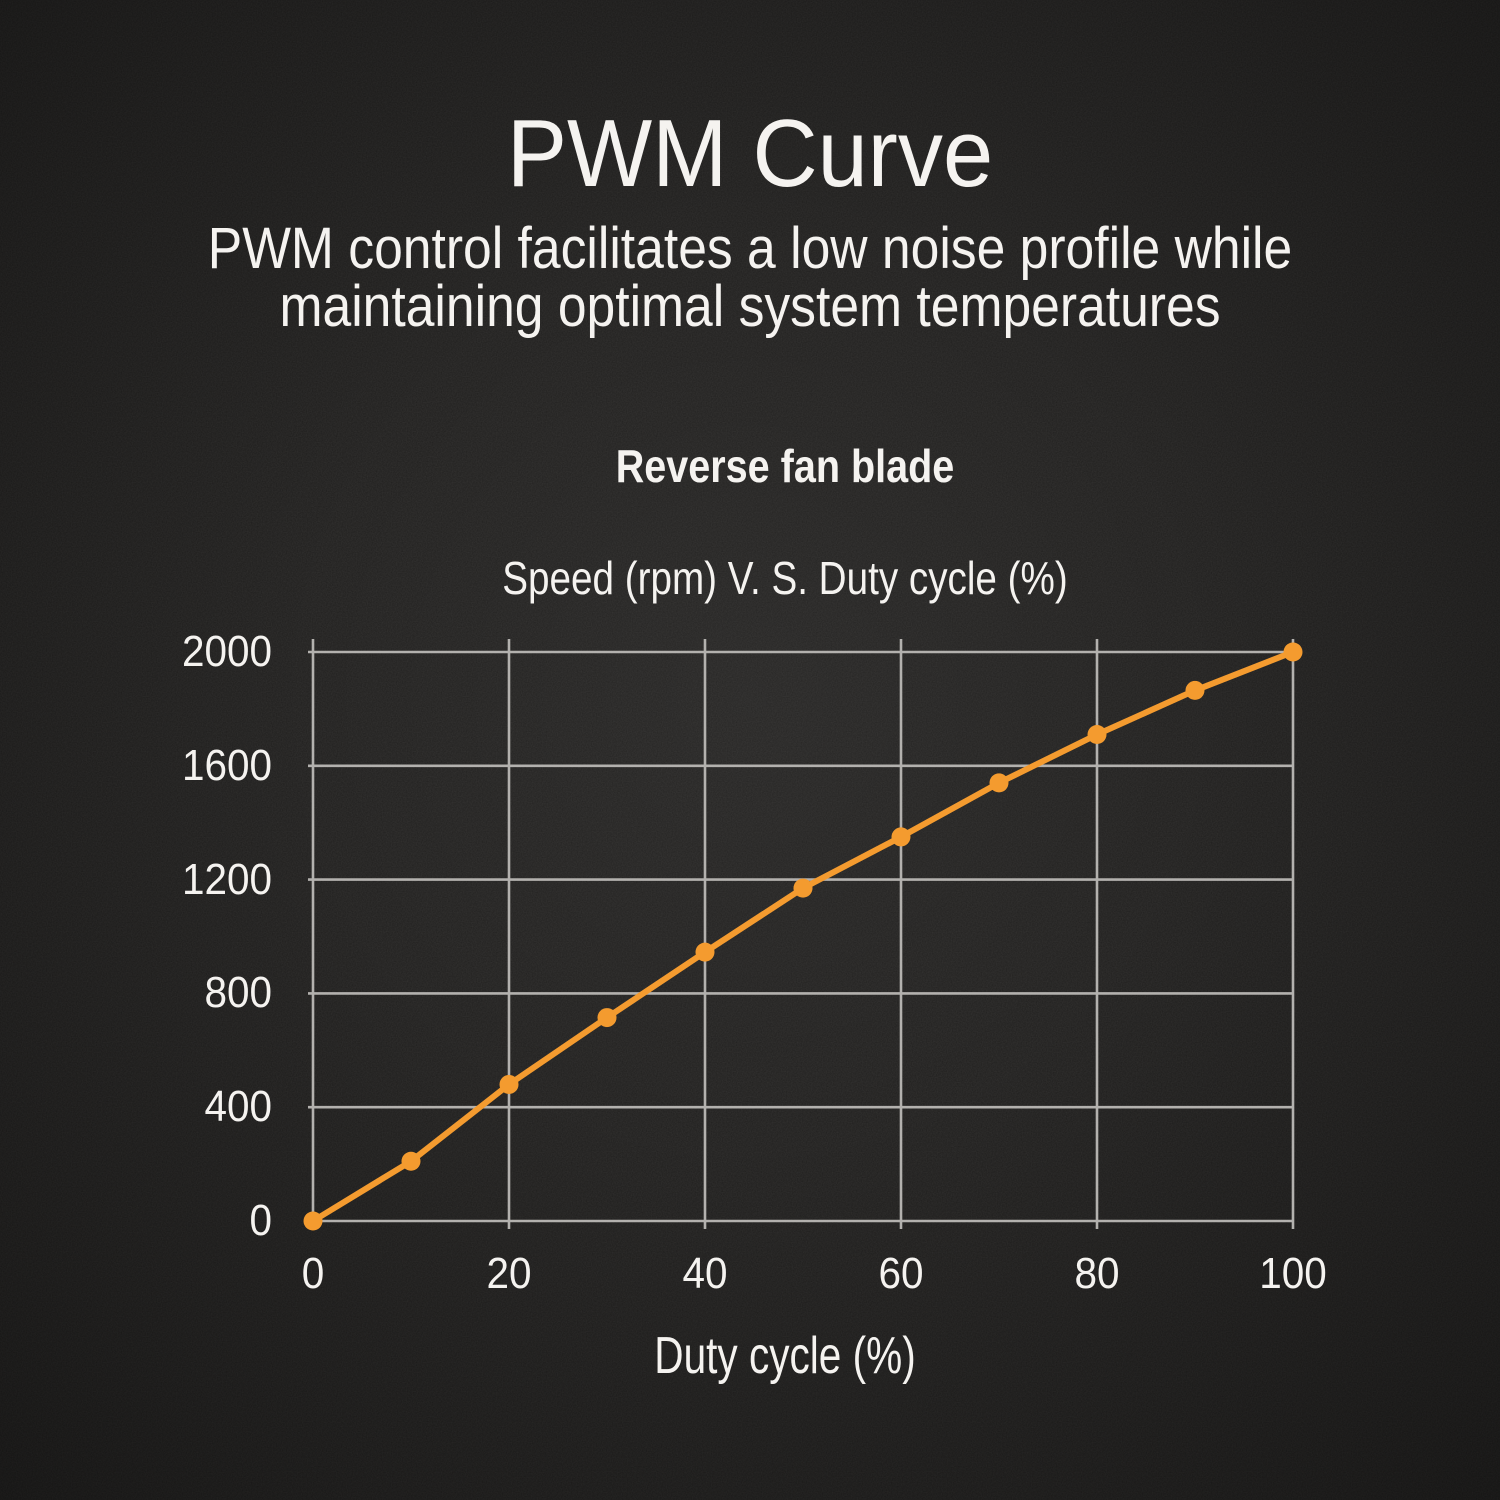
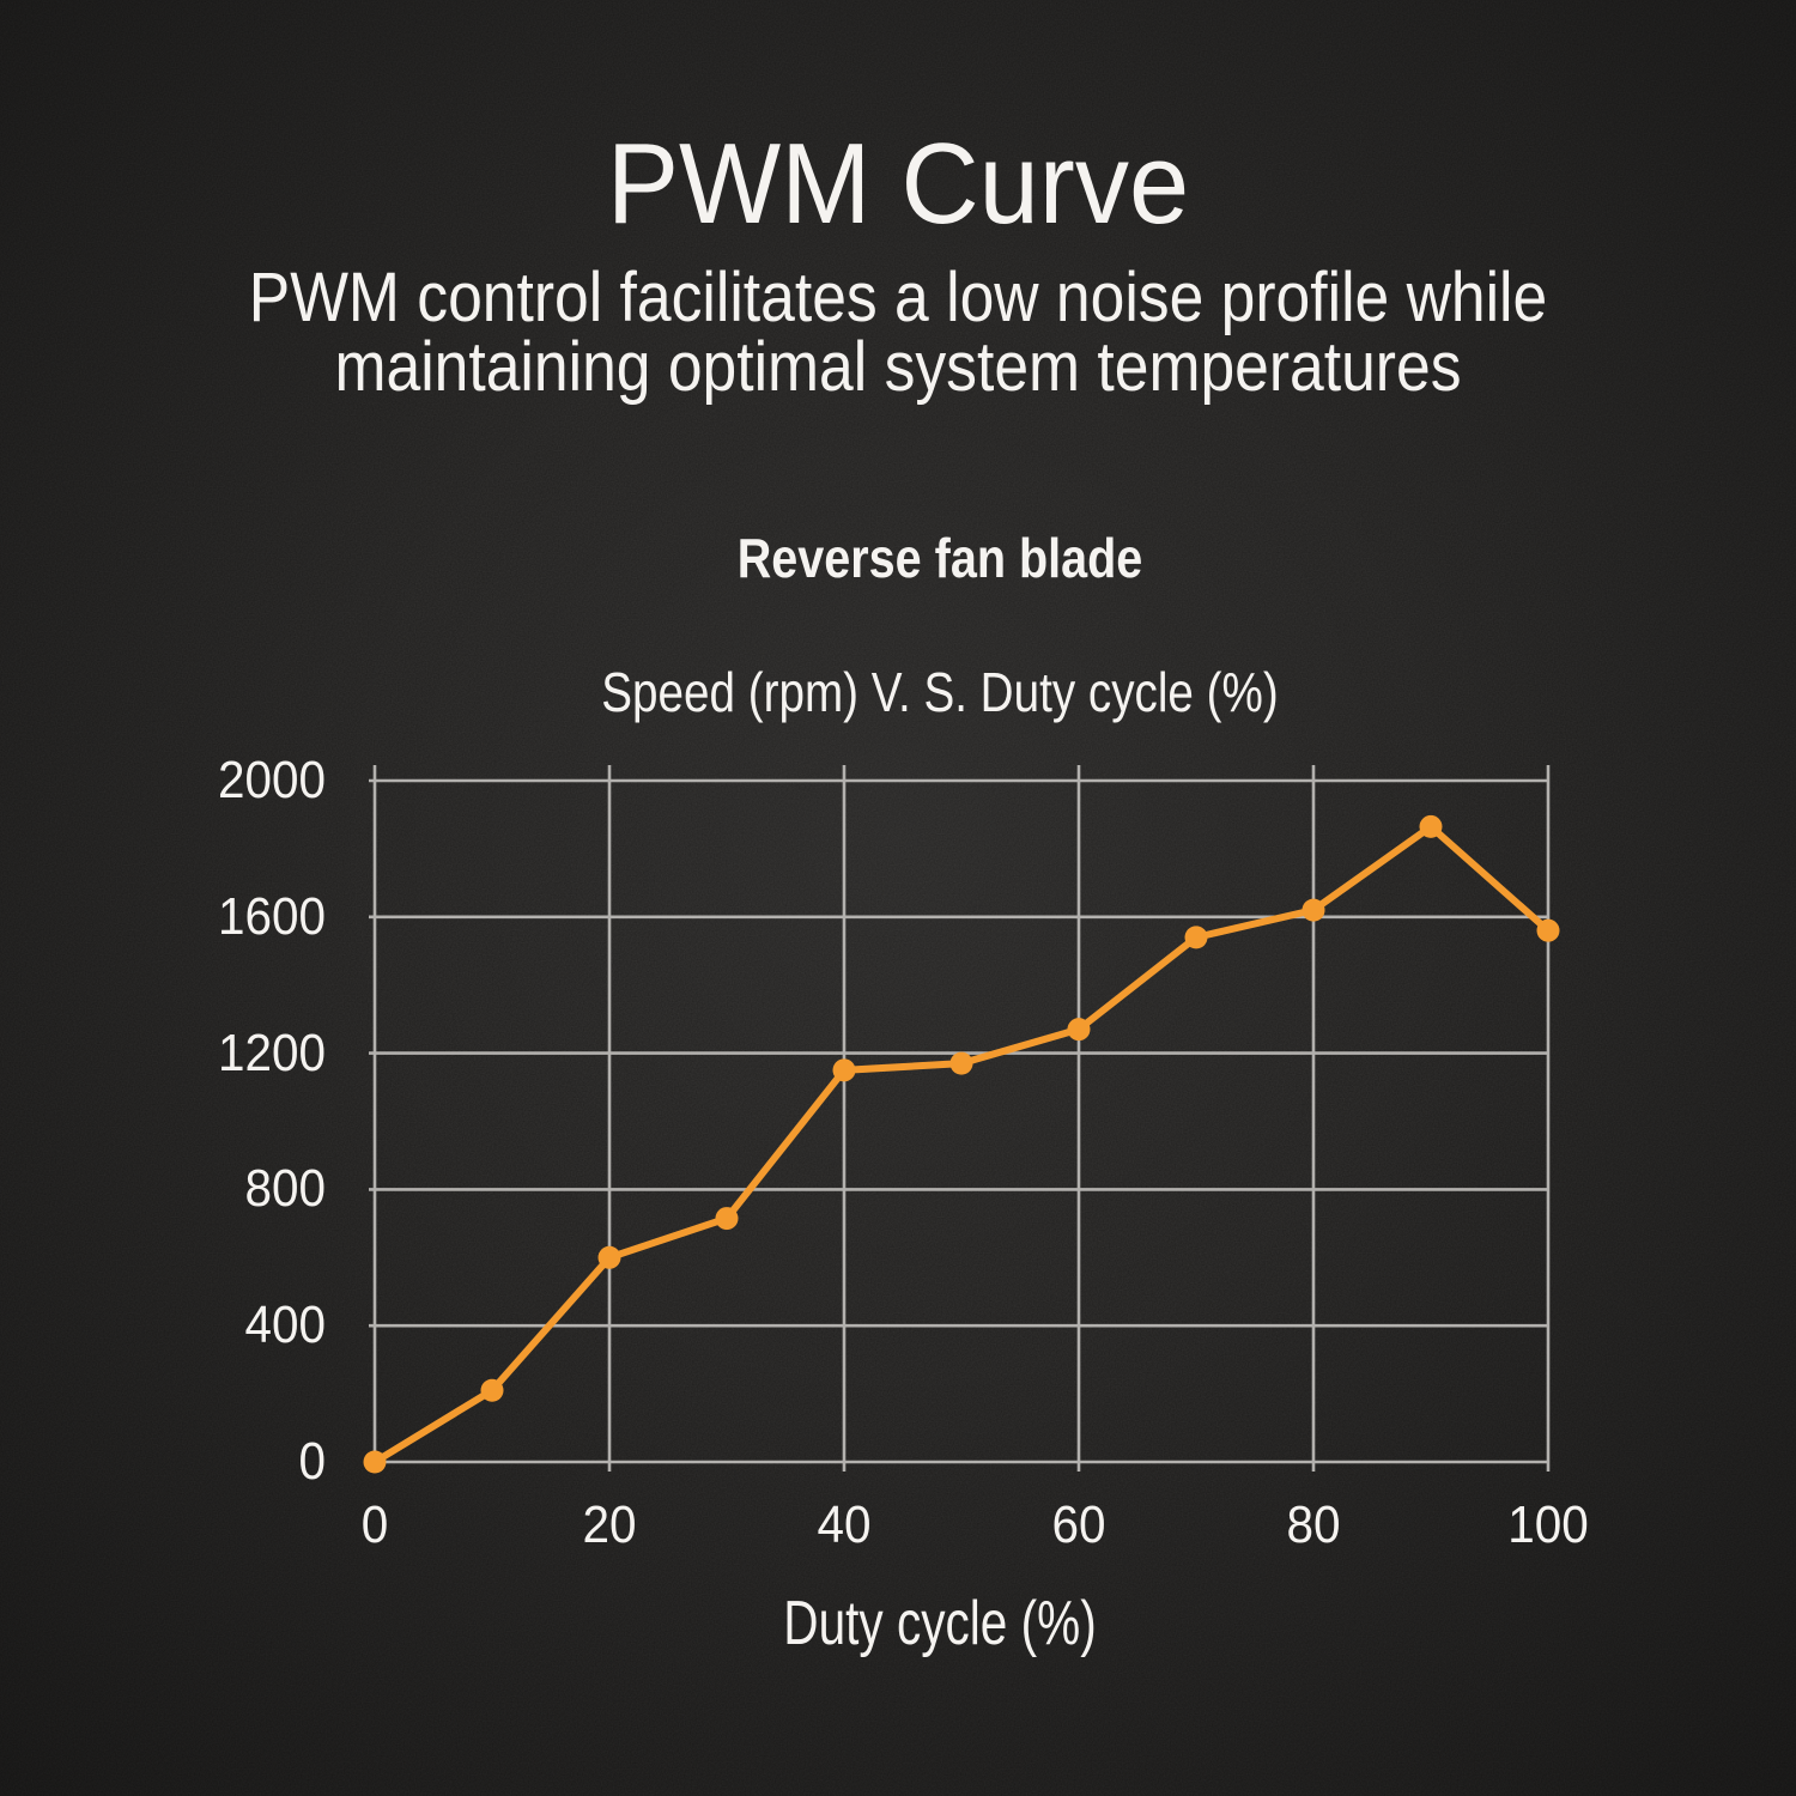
20: 480 -> 600
40: 940 -> 1150
60: 1350 -> 1270
80: 1710 -> 1620
100: 2000 -> 1560
